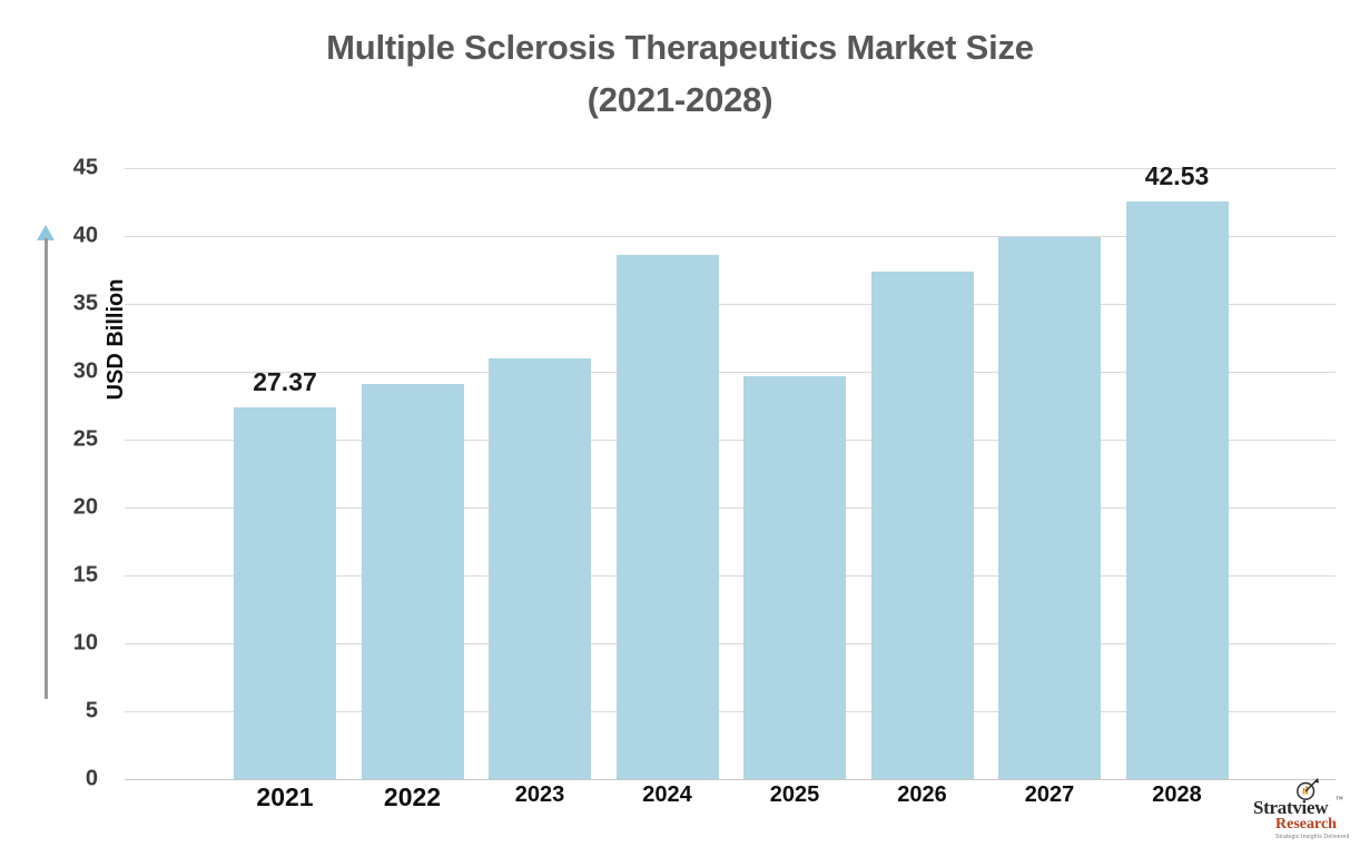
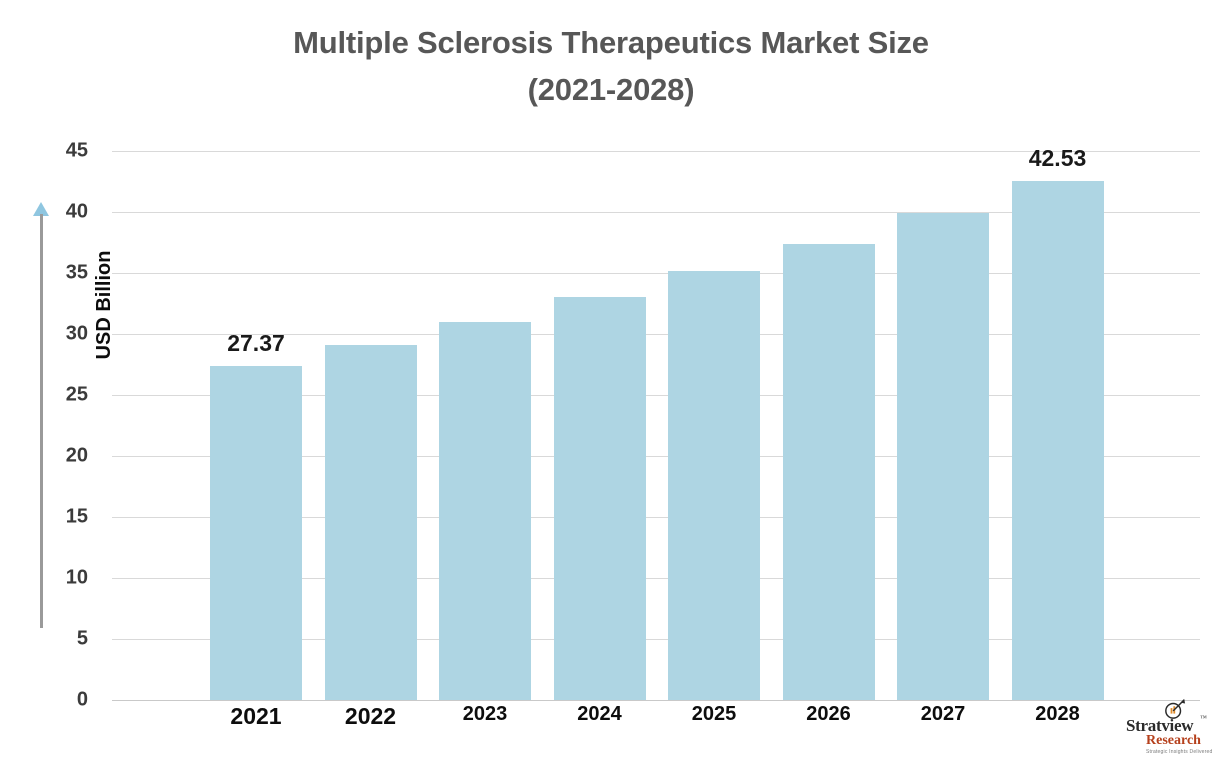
2024: 38.6 -> 33.0
2025: 29.7 -> 35.2
